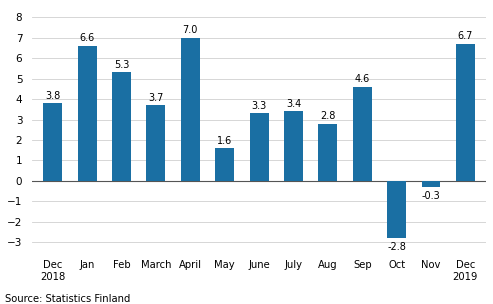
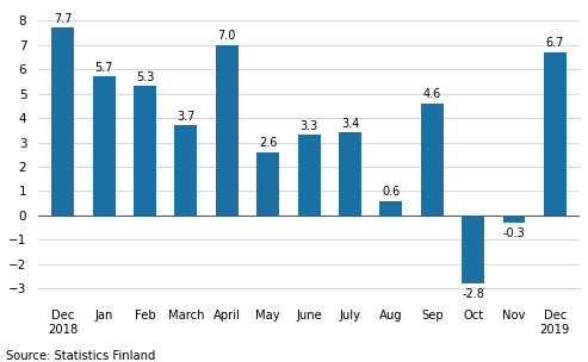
Dec 2018: 3.8 -> 7.7
Jan: 6.6 -> 5.7
May: 1.6 -> 2.6
Aug: 2.8 -> 0.6
